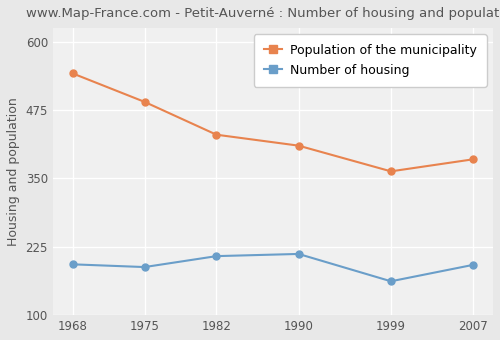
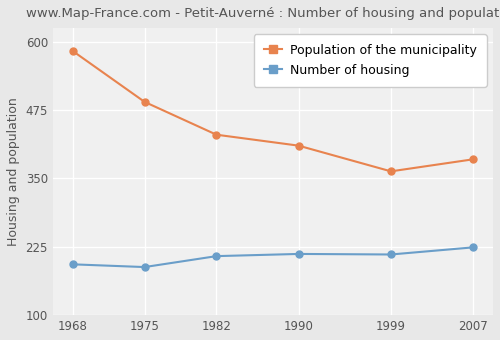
Population of the municipality/1968: 542 -> 583
Number of housing/1999: 162 -> 211
Number of housing/2007: 192 -> 224
